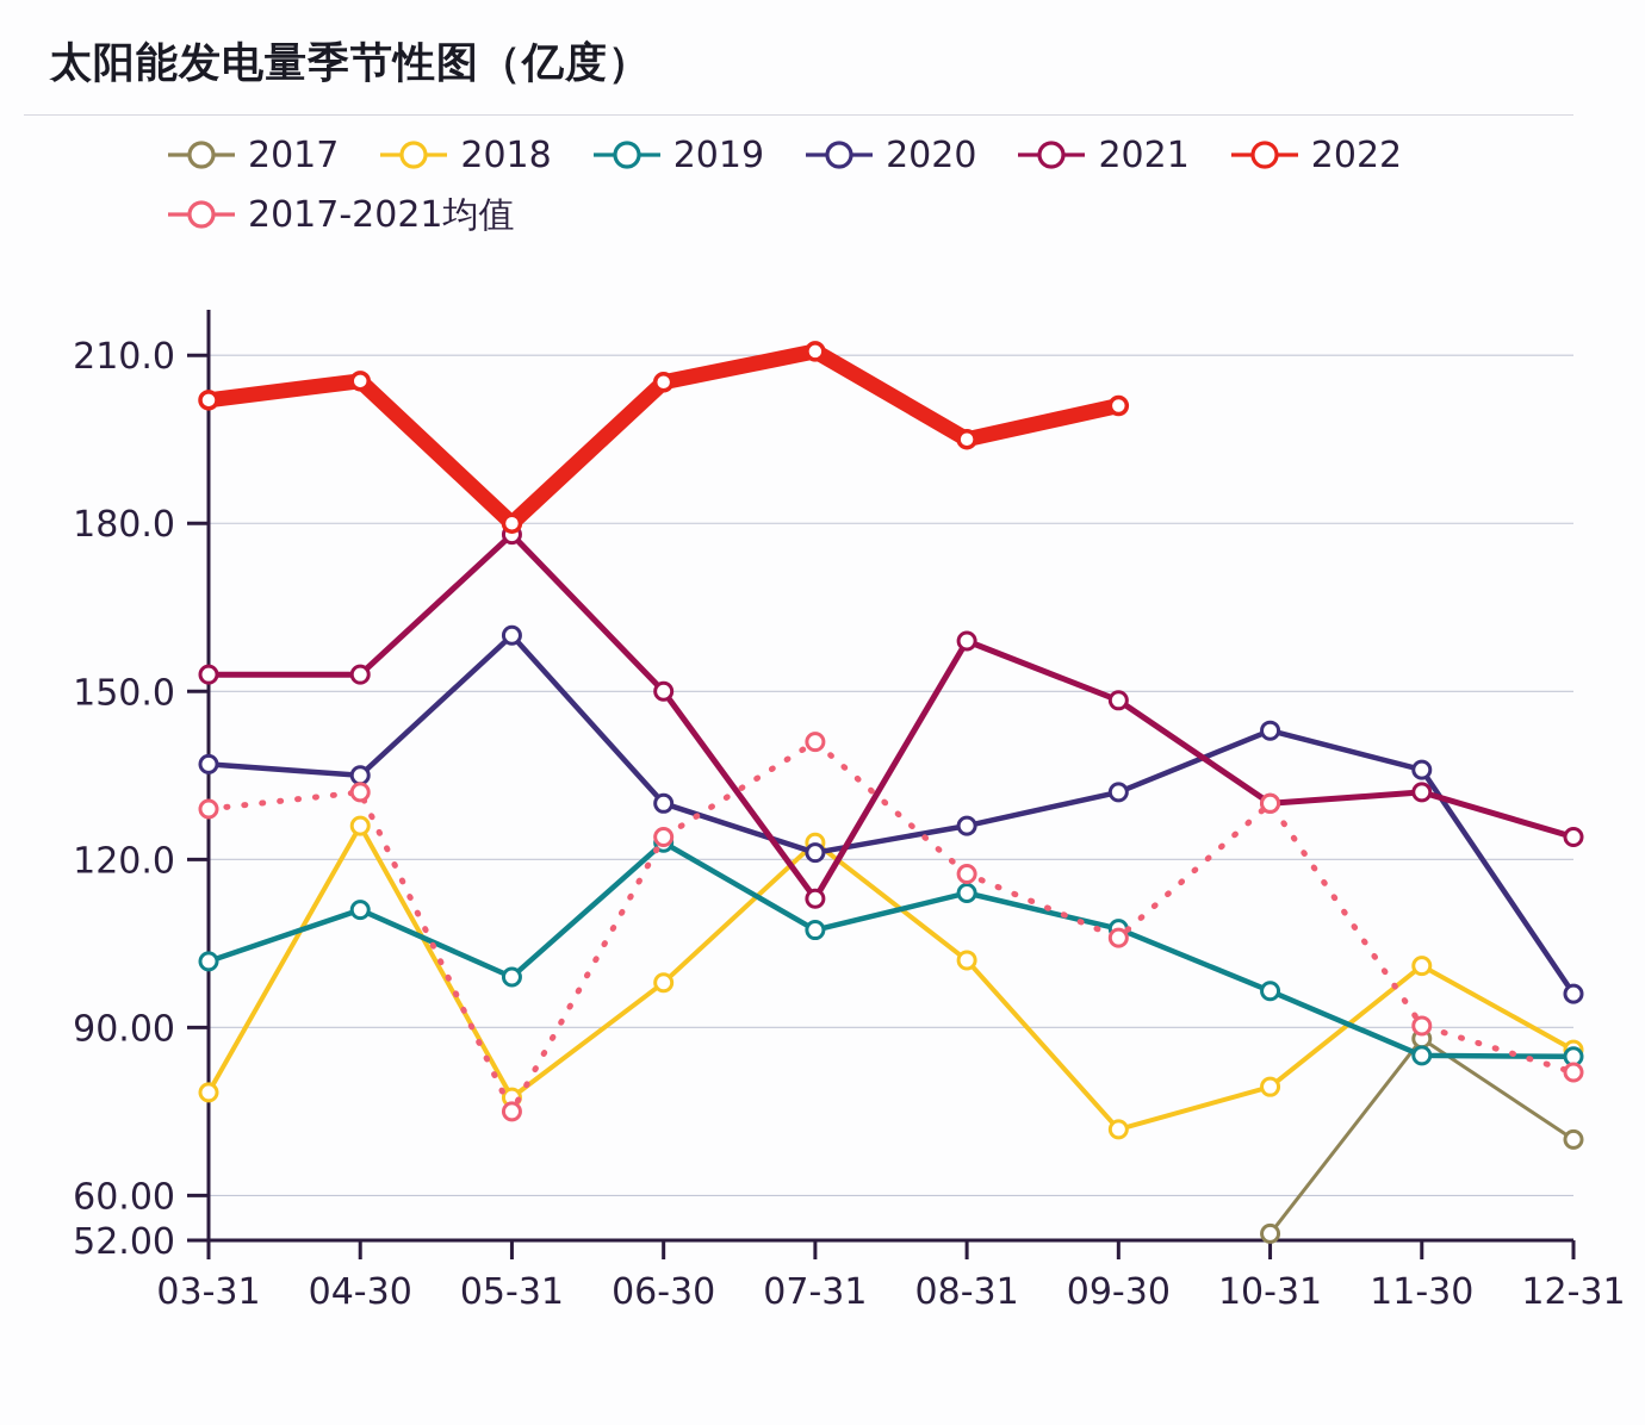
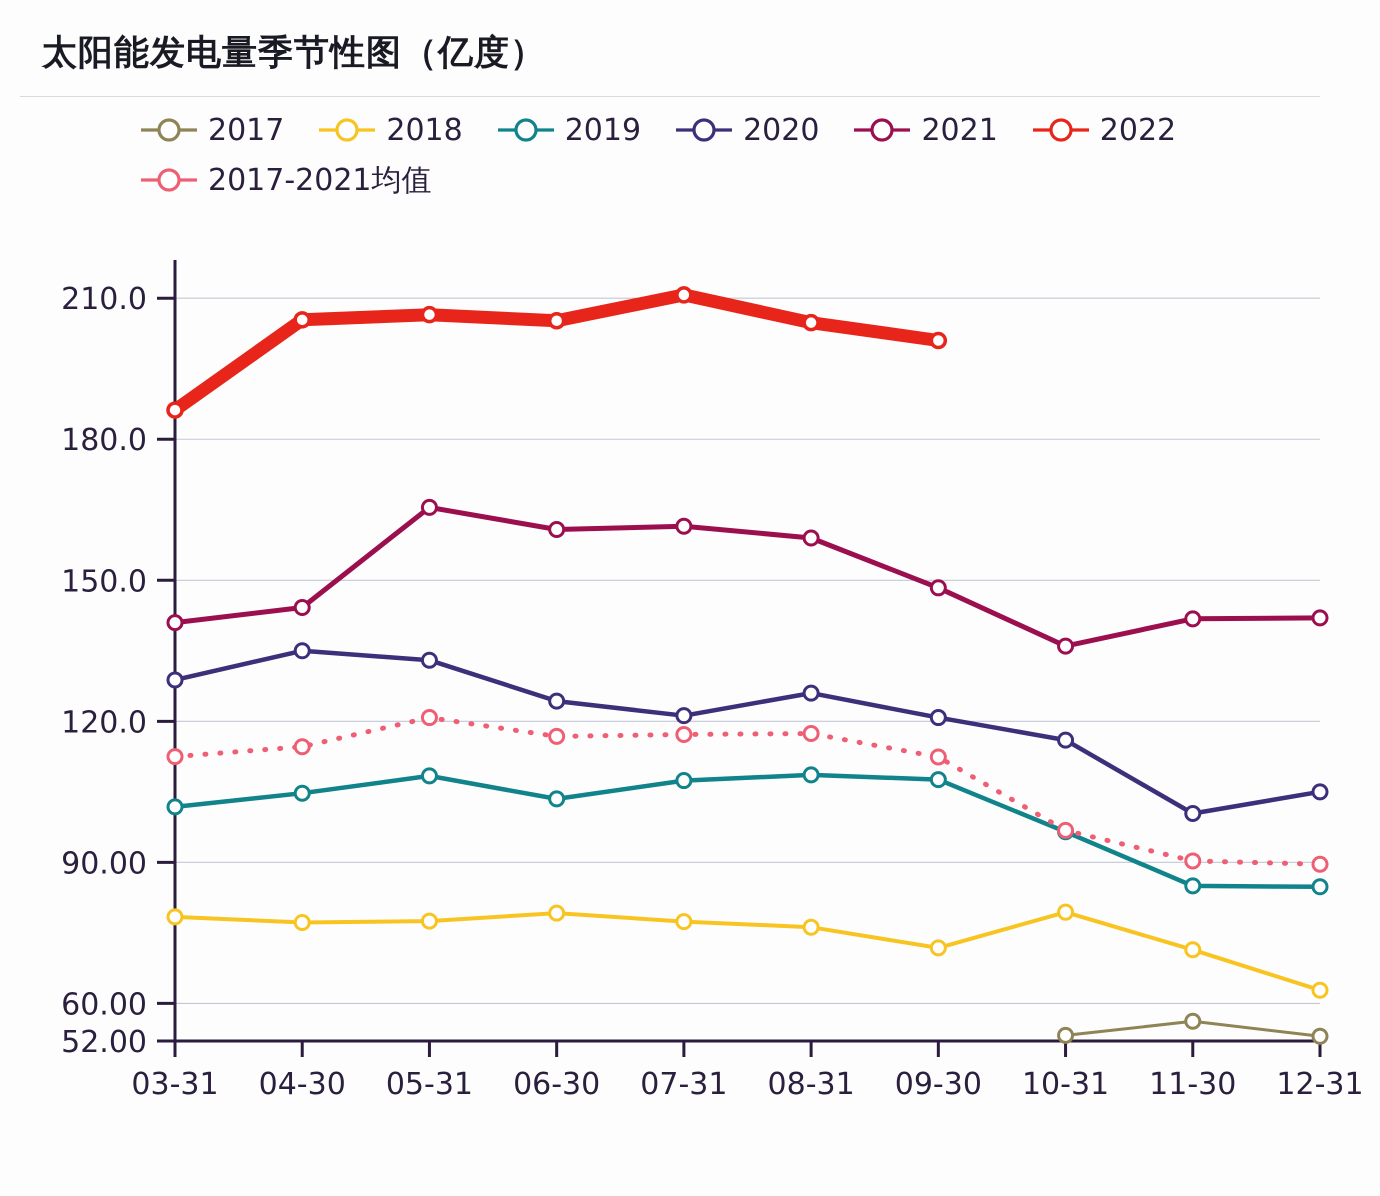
2020/03-31: 137 -> 129
2021/03-31: 153 -> 141
2022/03-31: 202 -> 186
2017-2021均值/03-31: 129 -> 112
2018/04-30: 126 -> 77
2019/04-30: 111 -> 105
2021/04-30: 153 -> 144
2017-2021均值/04-30: 132 -> 115
2019/05-31: 99 -> 108
2020/05-31: 160 -> 133
2021/05-31: 178 -> 166
2022/05-31: 180 -> 206
2017-2021均值/05-31: 75 -> 121
2018/06-30: 98 -> 79
2019/06-30: 123 -> 104
2020/06-30: 130 -> 124
2021/06-30: 150 -> 161
2017-2021均值/06-30: 124 -> 117
2018/07-31: 123 -> 77
2021/07-31: 113 -> 162
2017-2021均值/07-31: 141 -> 117
2018/08-31: 102 -> 76
2019/08-31: 114 -> 109
2022/08-31: 195 -> 205
2020/09-30: 132 -> 121
2017-2021均值/09-30: 106 -> 112
2020/10-31: 143 -> 116
2021/10-31: 130 -> 136
2017-2021均值/10-31: 130 -> 97
2017/11-30: 88 -> 56
2018/11-30: 101 -> 71
2020/11-30: 136 -> 100
2021/11-30: 132 -> 142
2017/12-31: 70 -> 53
2018/12-31: 86 -> 63
2020/12-31: 96 -> 105
2021/12-31: 124 -> 142
2017-2021均值/12-31: 82 -> 90
